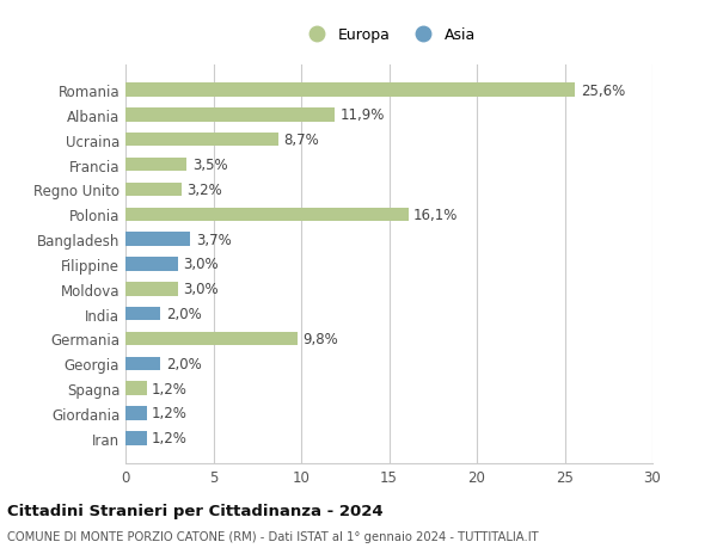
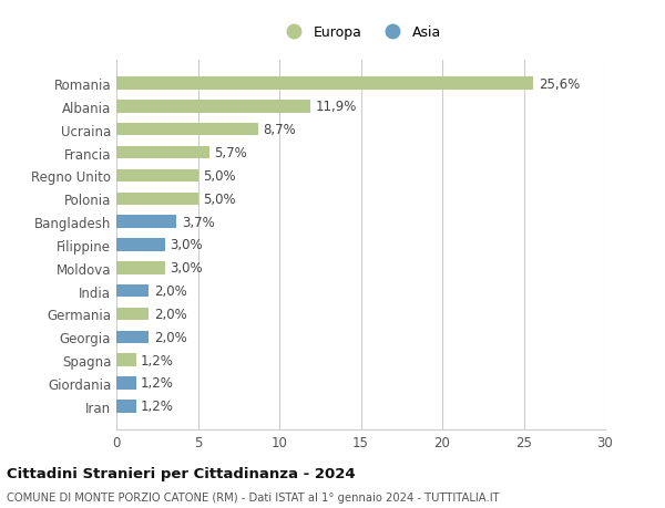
Francia: 3,5% -> 5,7%
Regno Unito: 3,2% -> 5,0%
Polonia: 16,1% -> 5,0%
Germania: 9,8% -> 2,0%
